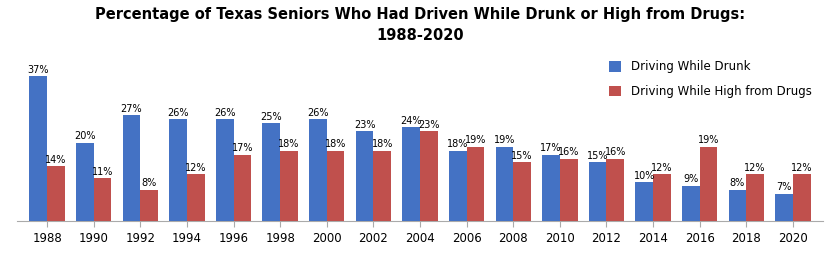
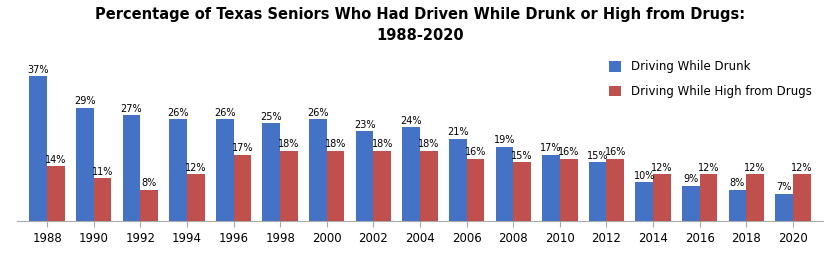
Driving While Drunk/1990: 20% -> 29%
Driving While High from Drugs/2004: 23% -> 18%
Driving While Drunk/2006: 18% -> 21%
Driving While High from Drugs/2006: 19% -> 16%
Driving While High from Drugs/2016: 19% -> 12%
